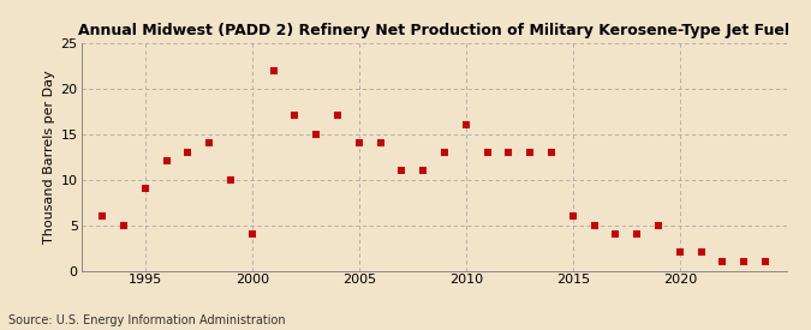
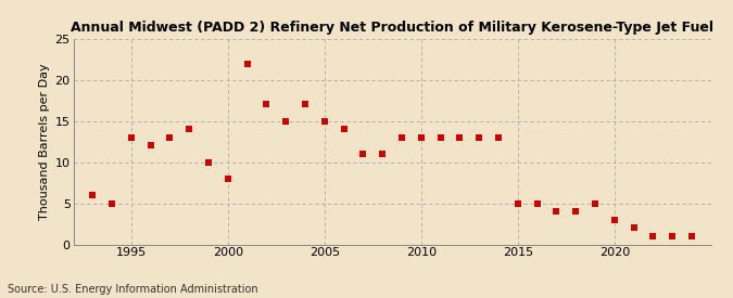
1995: 9 -> 13
2000: 4 -> 8
2005: 14 -> 15
2010: 16 -> 13
2015: 6 -> 5
2020: 2 -> 3
